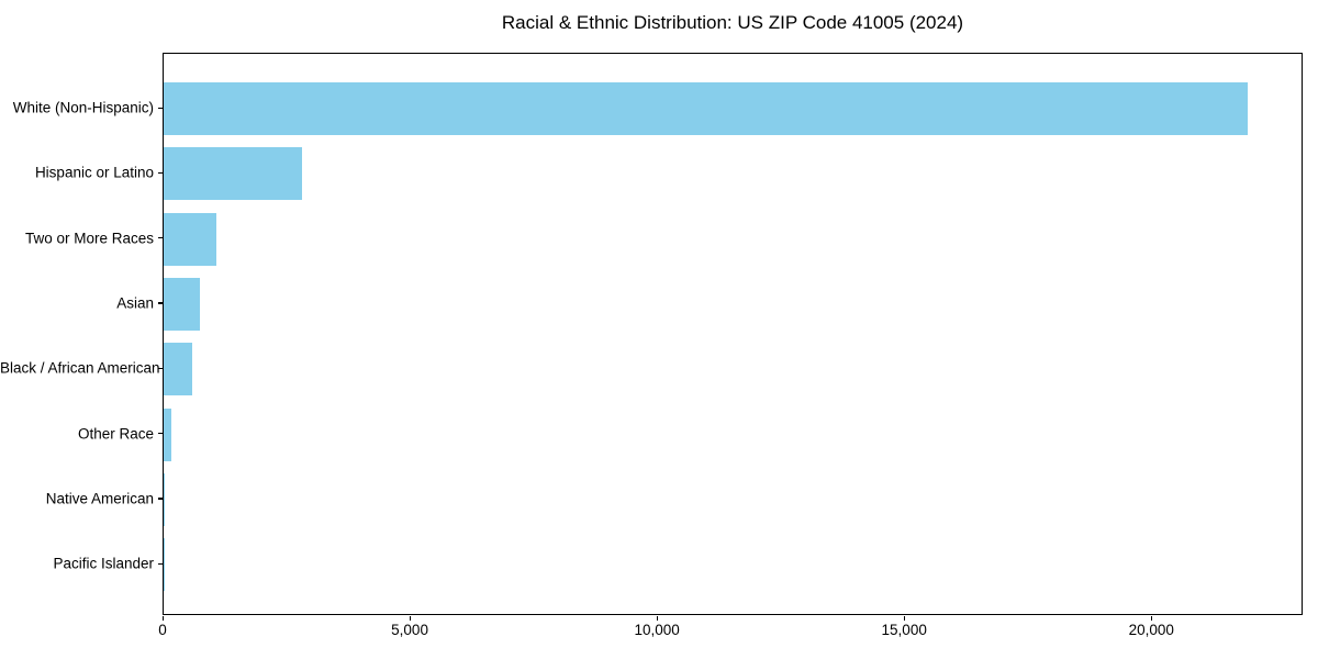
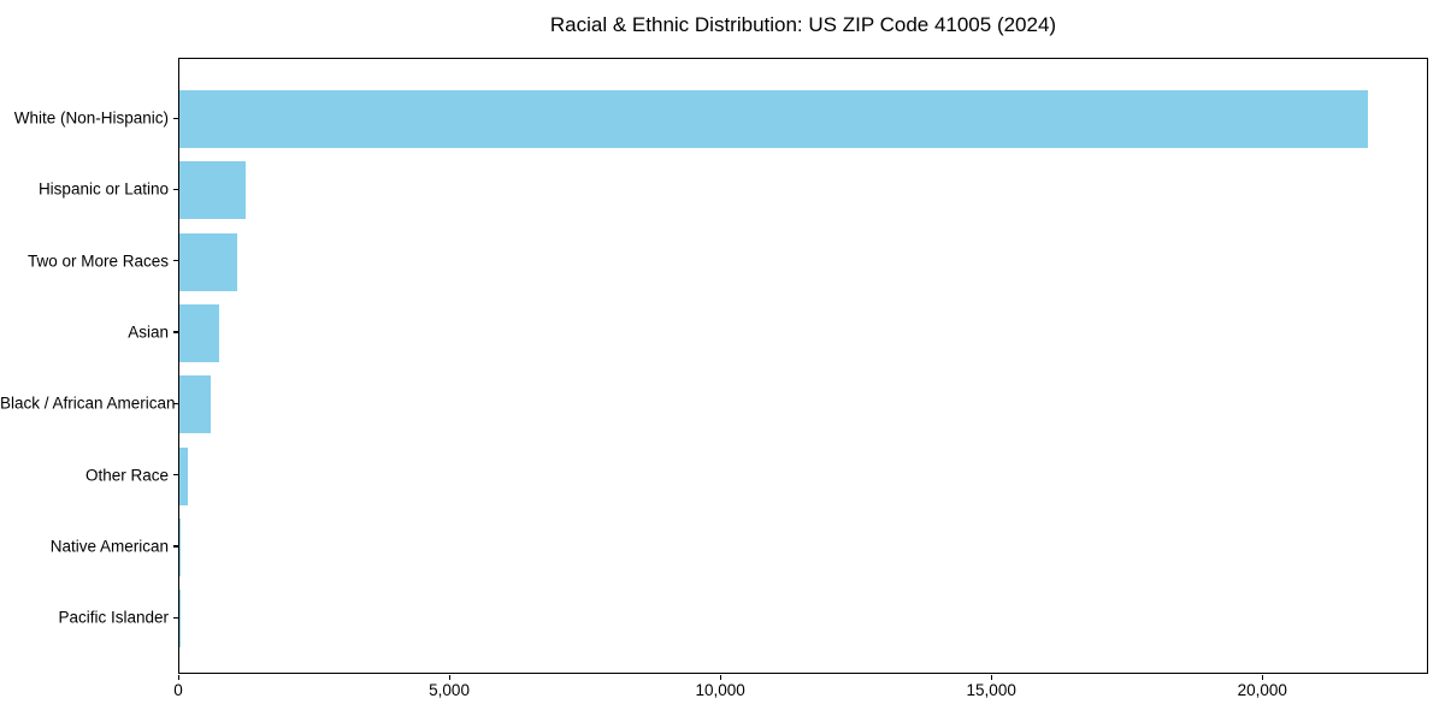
Hispanic or Latino: 2800 -> 1200
